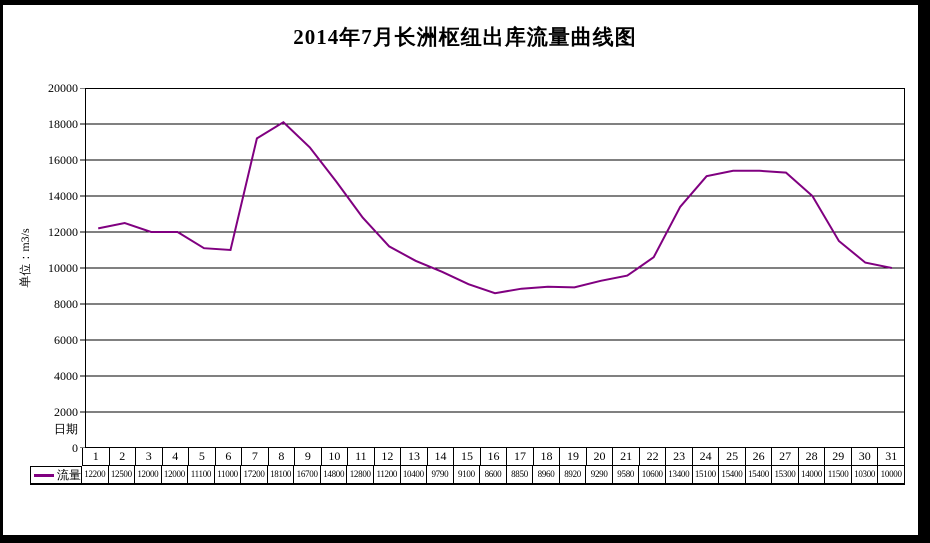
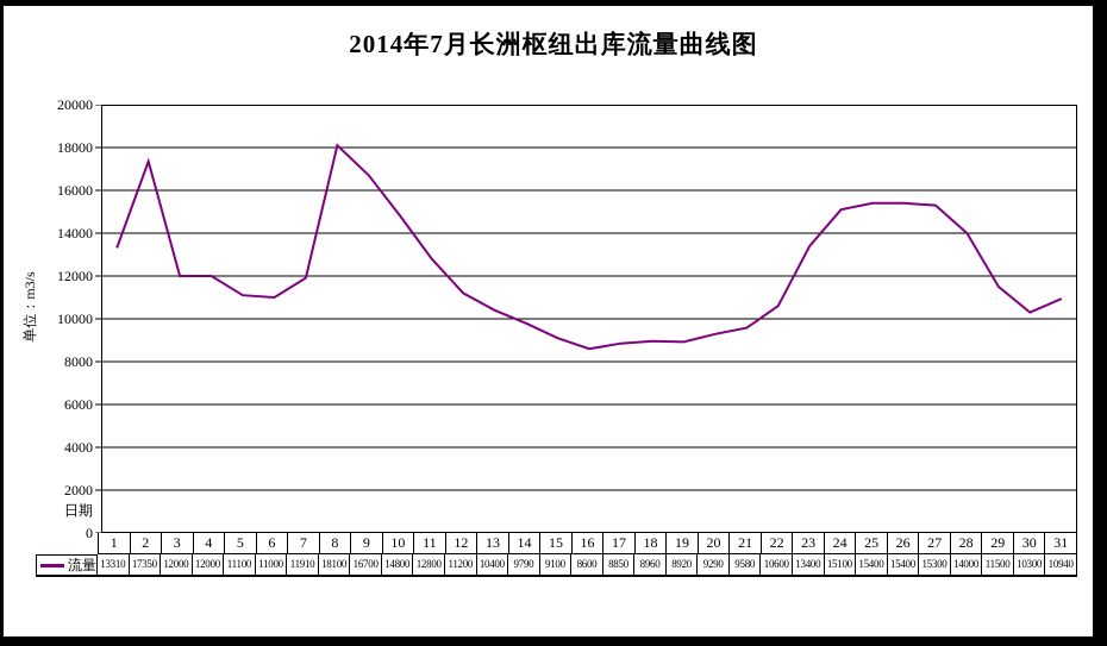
1: 12200 -> 13310
2: 12500 -> 17350
7: 17200 -> 11910
31: 10000 -> 10940
